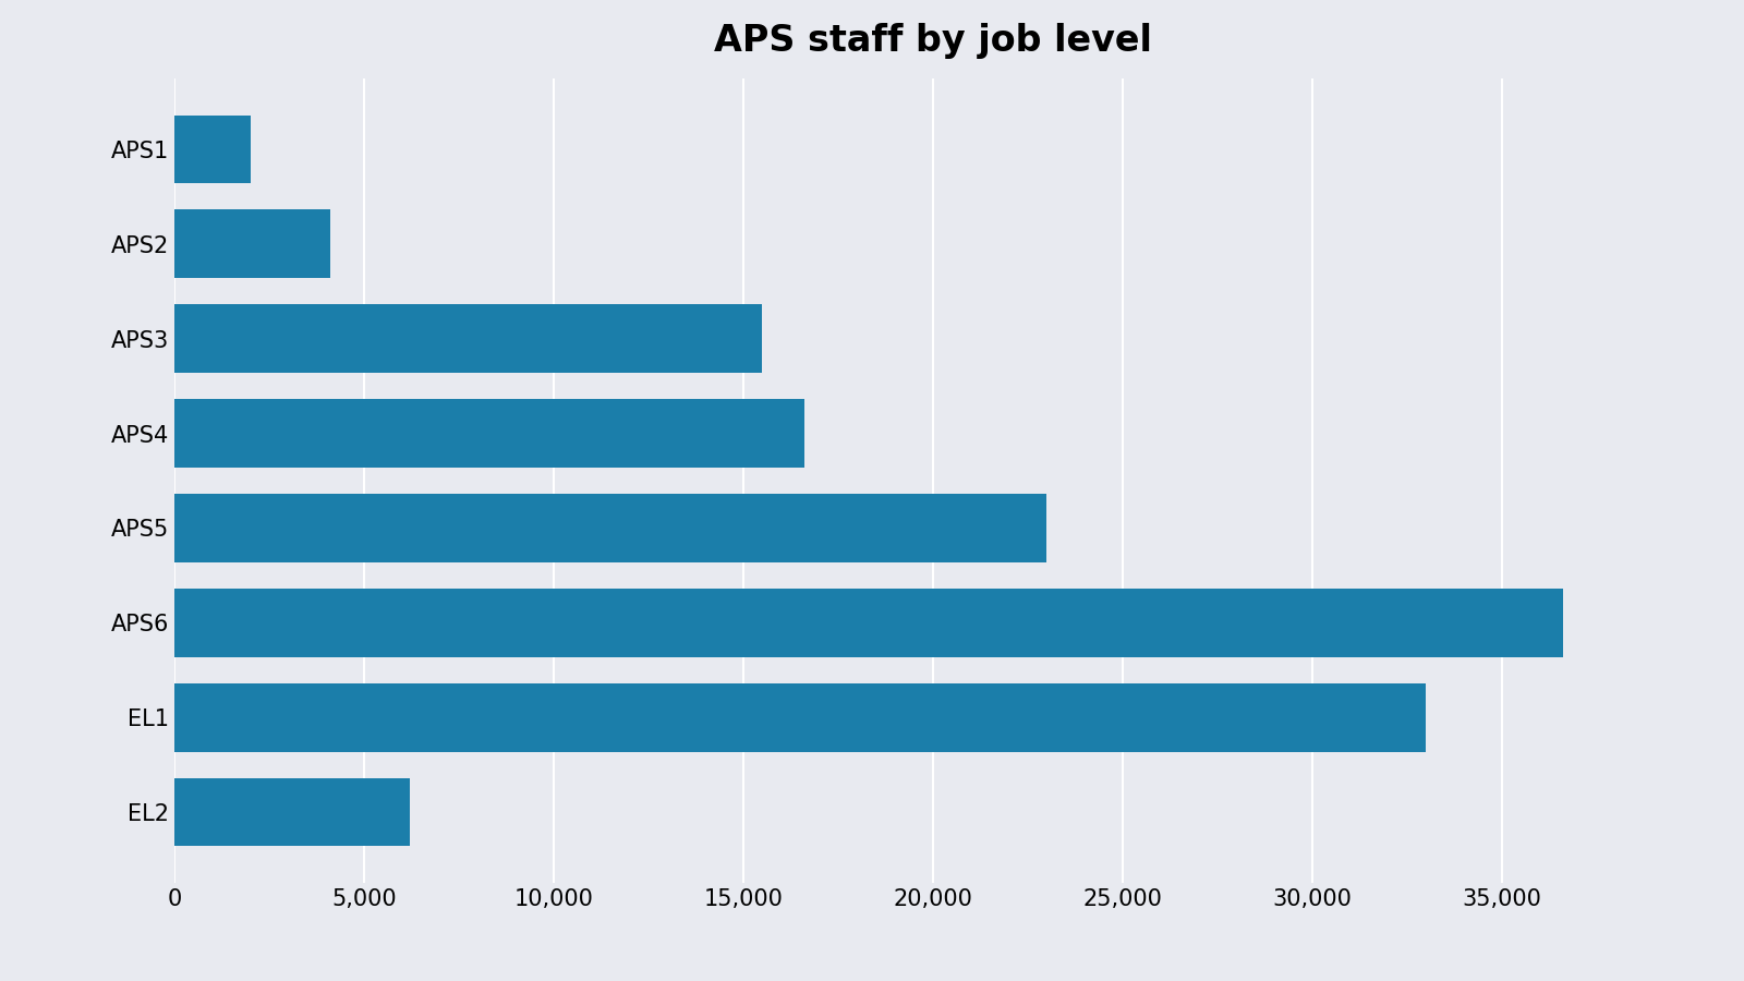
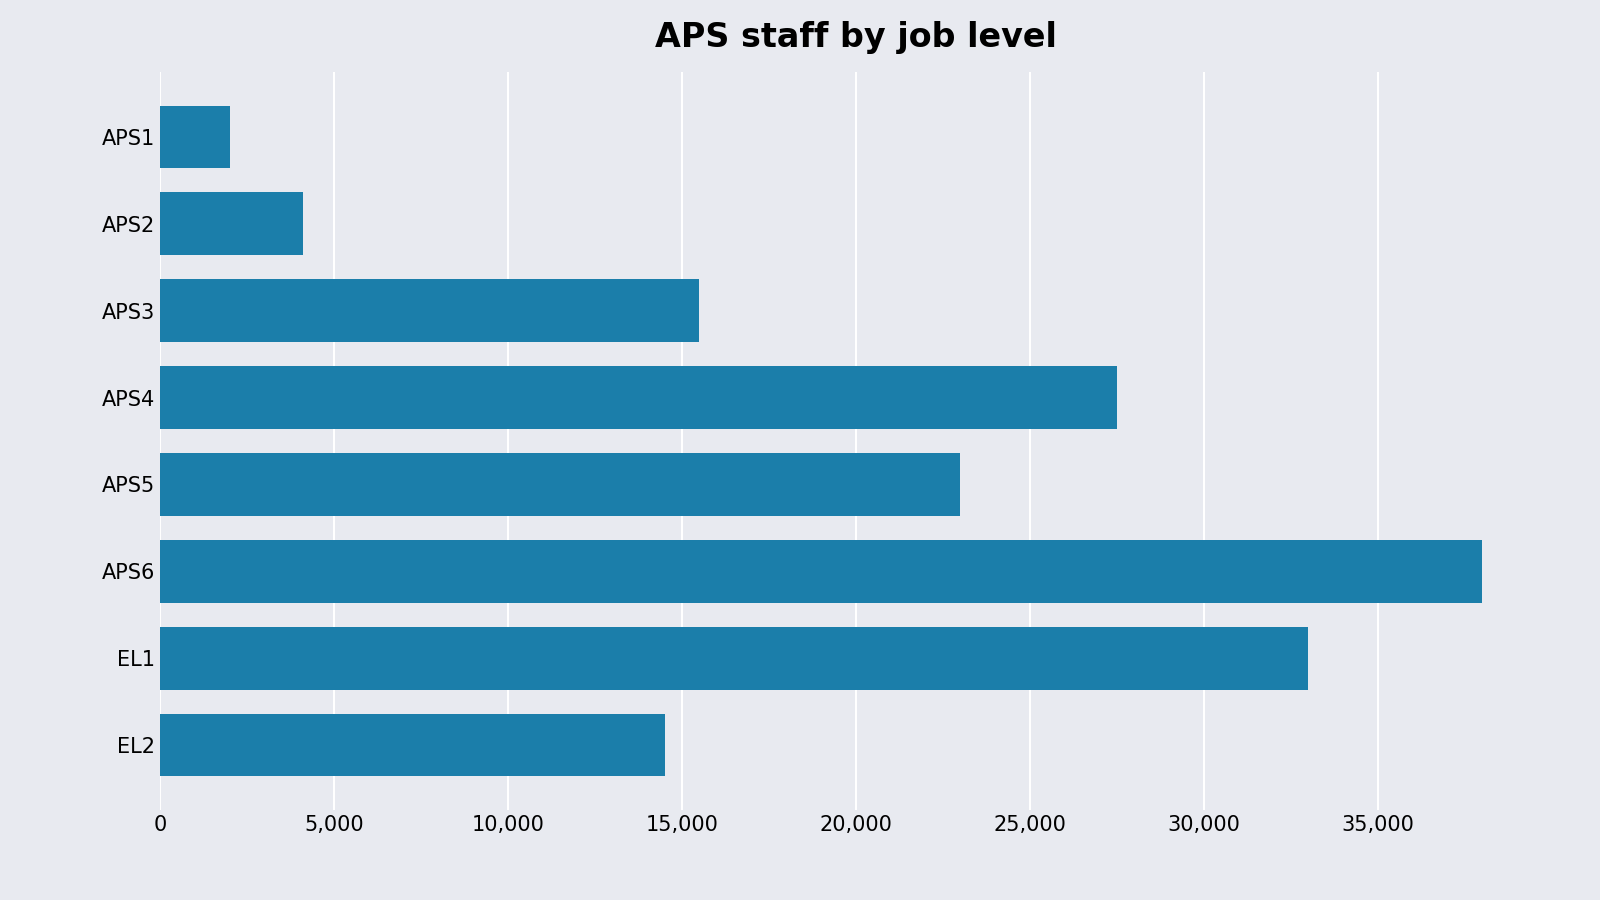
APS4: 16,600 -> 27,500
APS6: 36,600 -> 38,000
EL2: 6,200 -> 14,500
